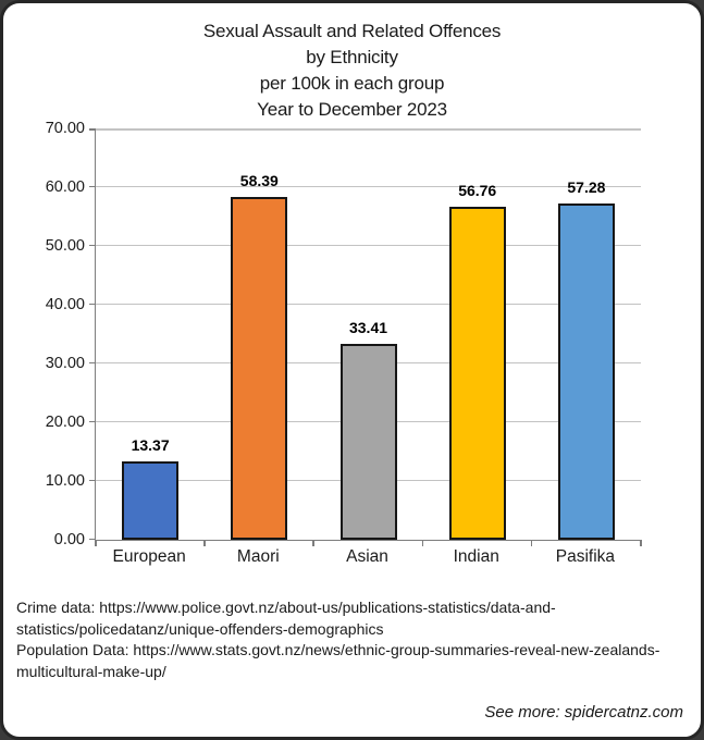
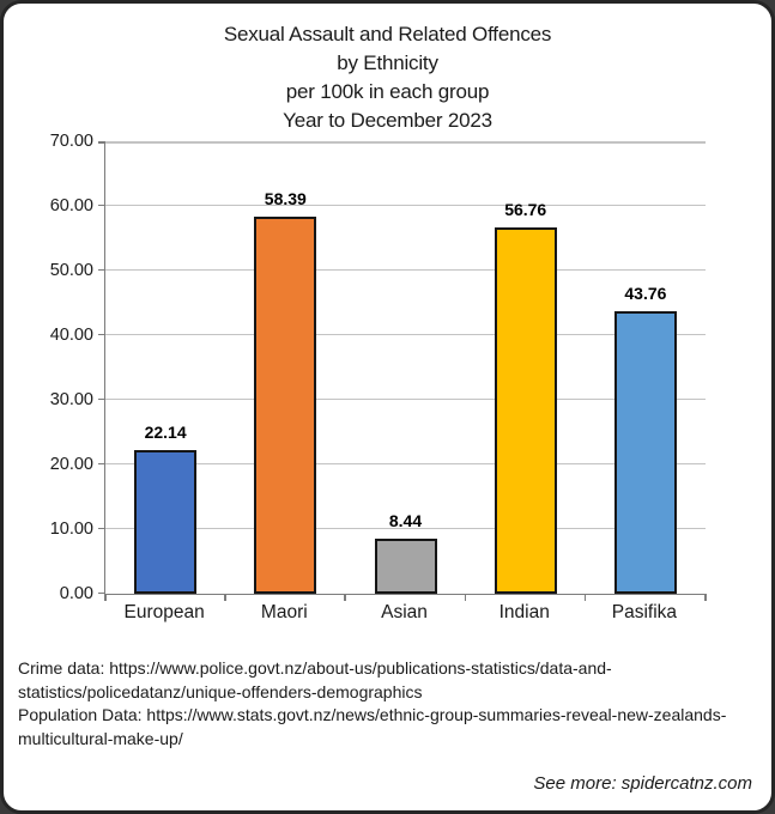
European: 13.37 -> 22.14
Asian: 33.41 -> 8.44
Pasifika: 57.28 -> 43.76
